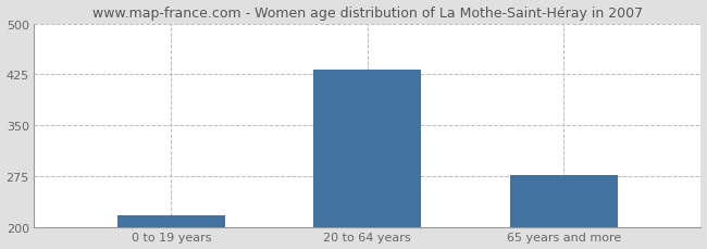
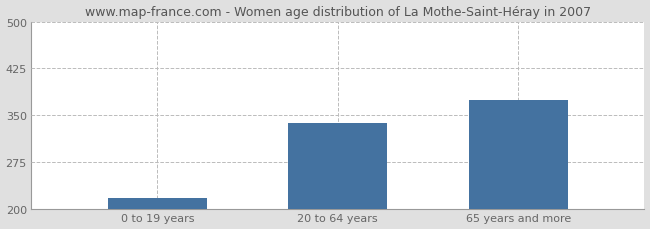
20 to 64 years: 432 -> 338
65 years and more: 277 -> 374
